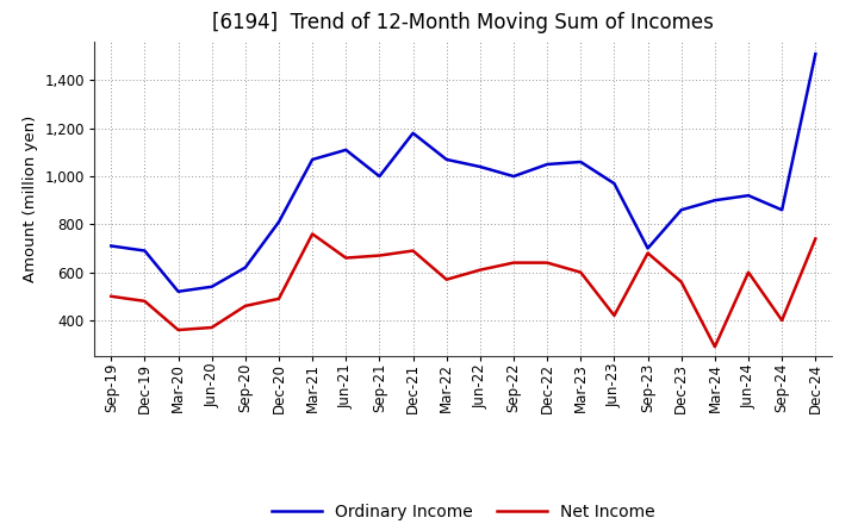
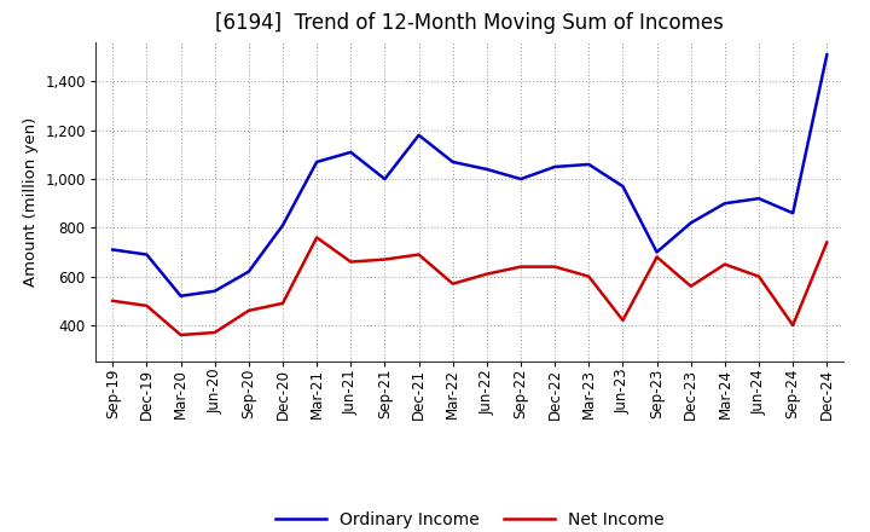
Ordinary Income/Dec-23: 860 -> 820
Net Income/Mar-24: 290 -> 650
